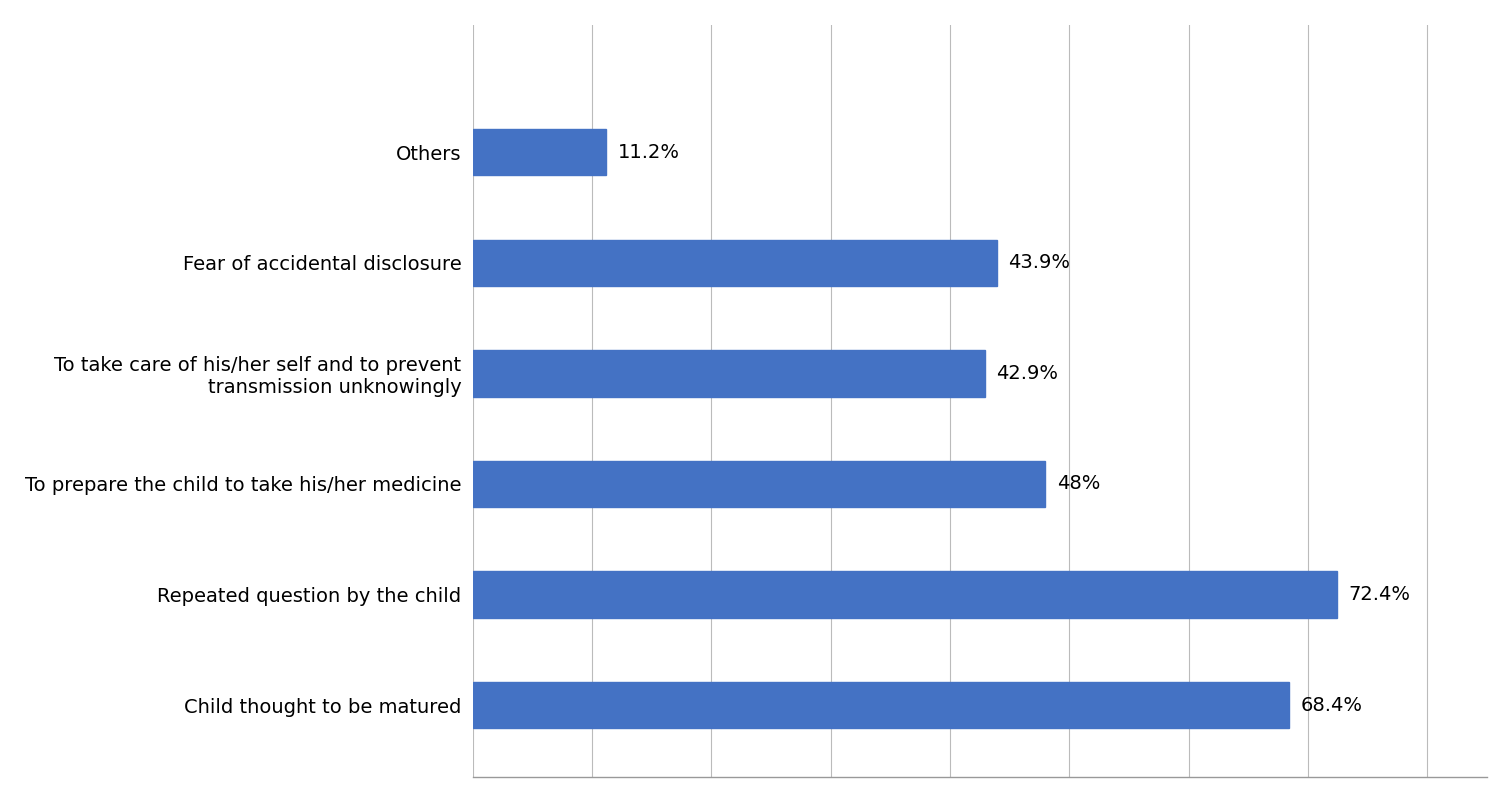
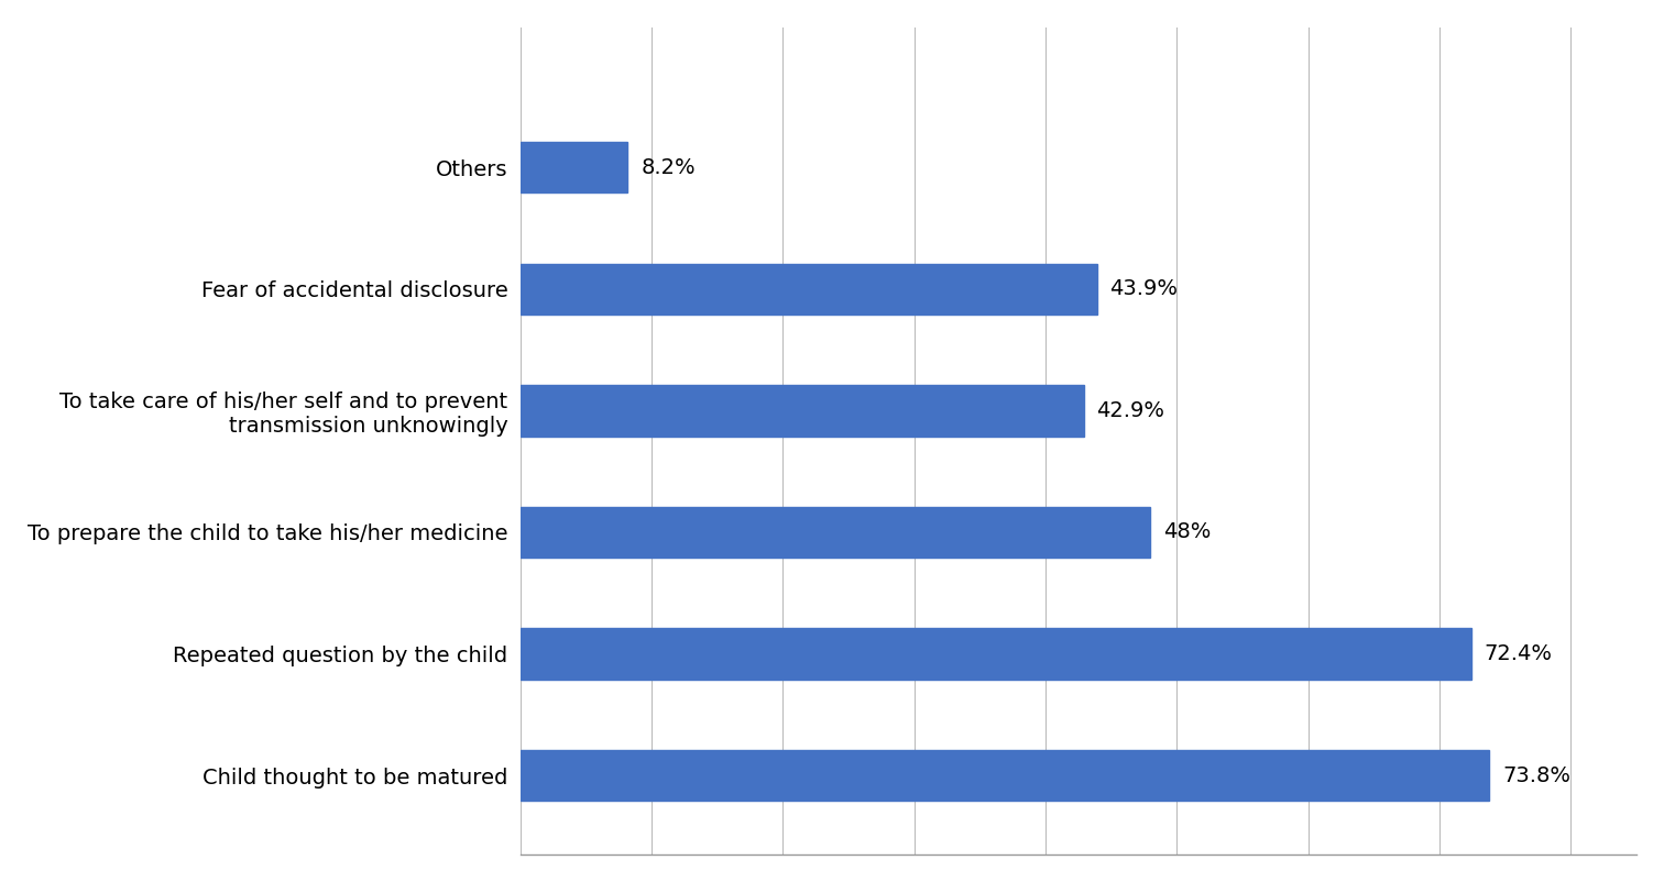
Others: 11.2% -> 8.2%
Child thought to be matured: 68.4% -> 73.8%
